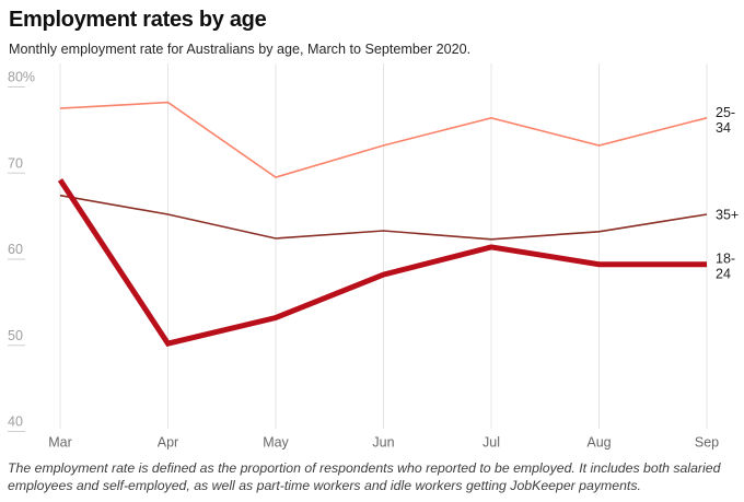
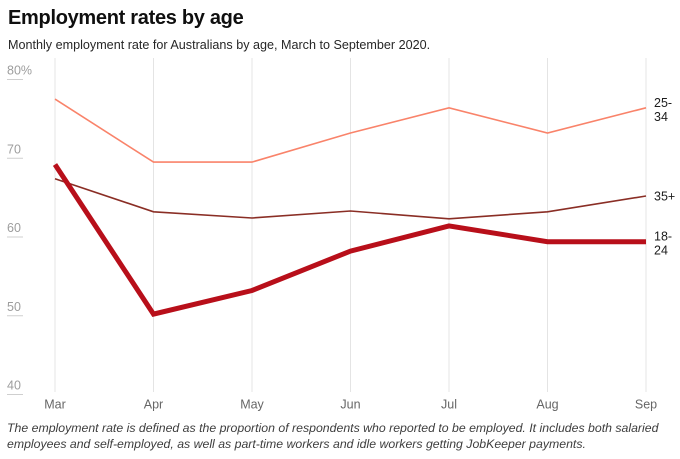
25-34/Apr: 77% -> 68%
35+/Apr: 64% -> 62%
